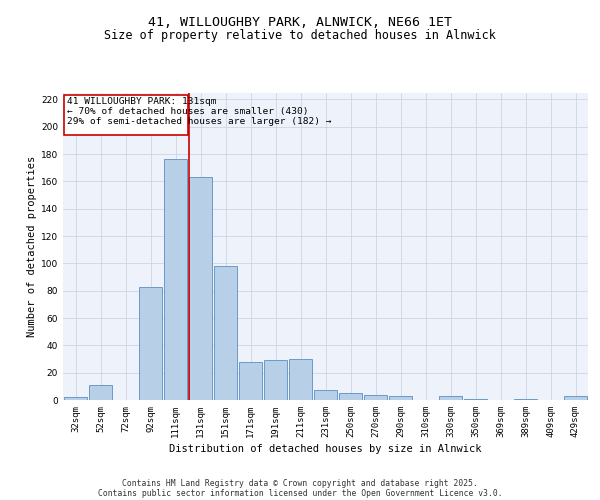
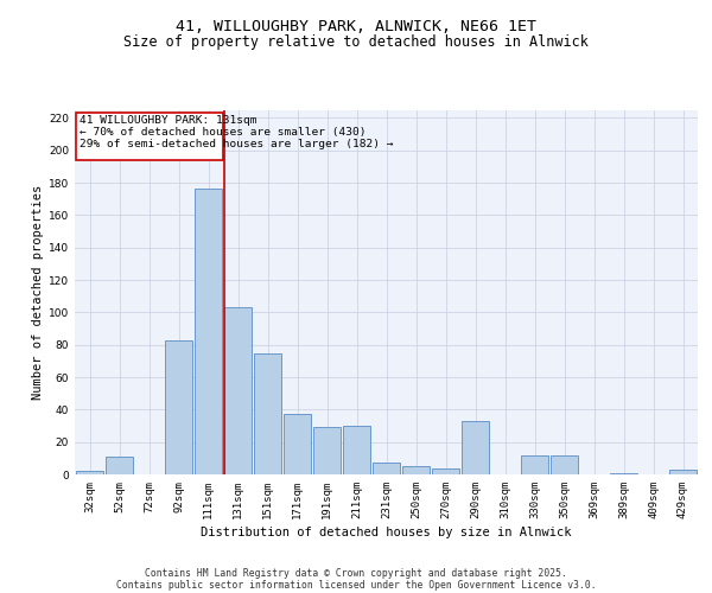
131sqm: 163 -> 103
151sqm: 98 -> 75
171sqm: 28 -> 37
290sqm: 3 -> 33
330sqm: 3 -> 12
350sqm: 1 -> 12
